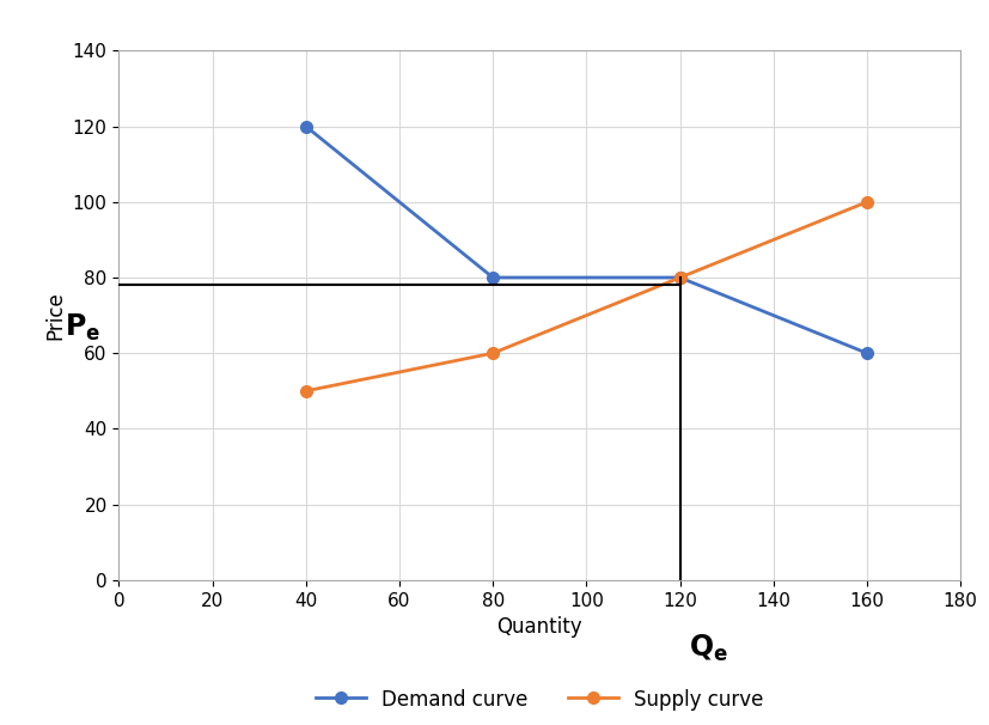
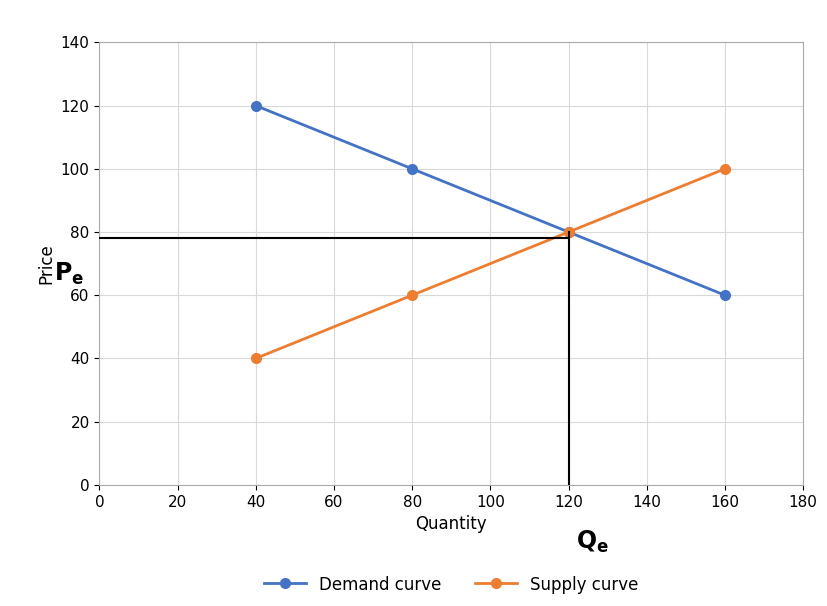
Supply curve/40: 50 -> 40
Demand curve/80: 80 -> 100
